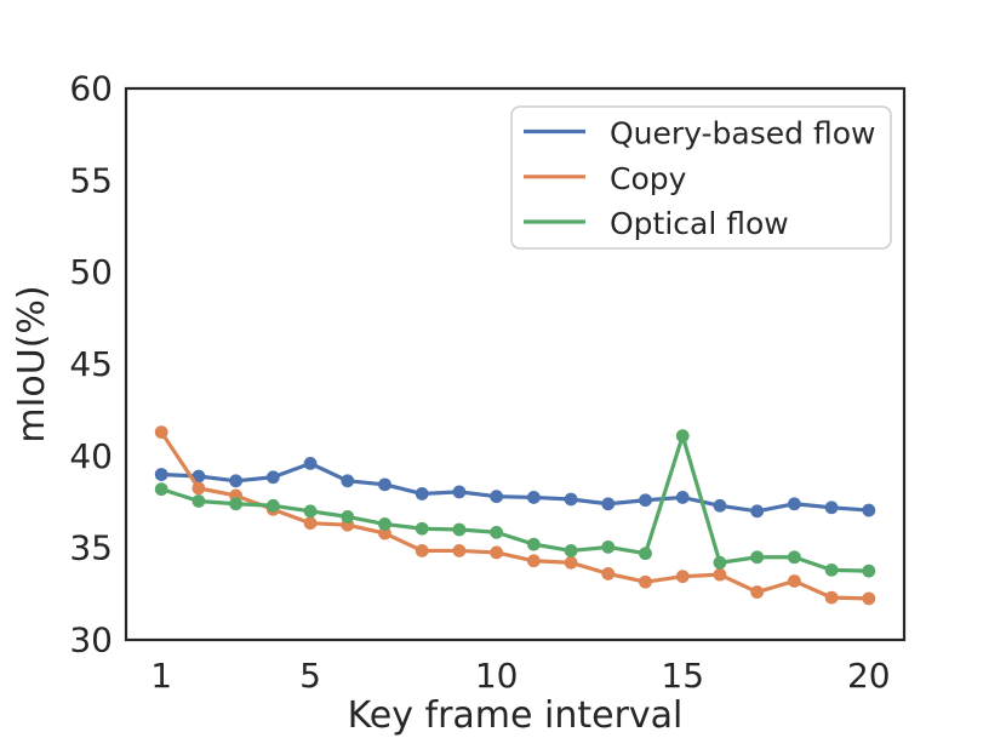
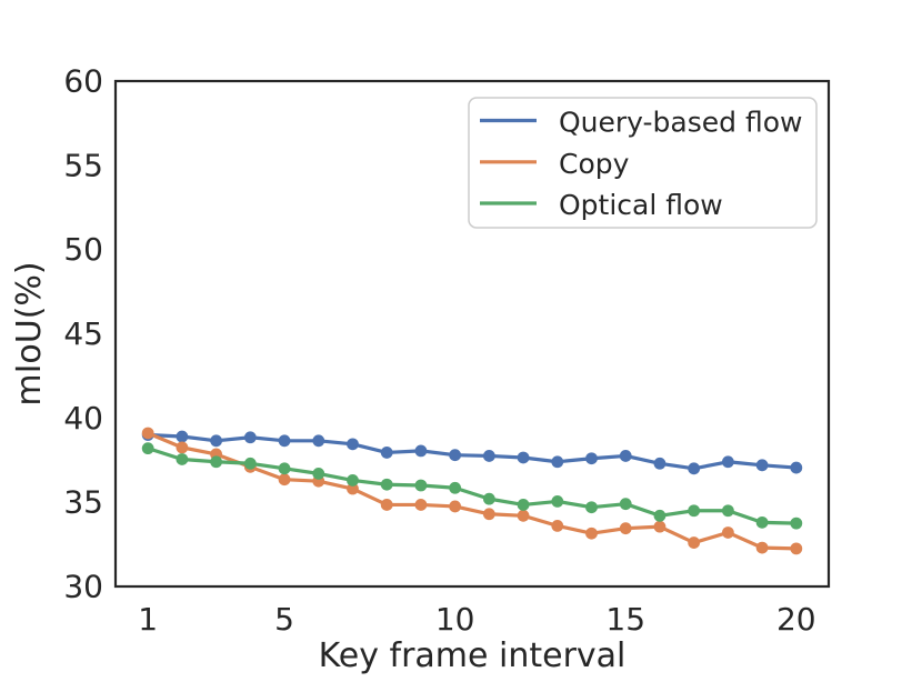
Copy/1: 41.3 -> 39.1
Query-based flow/5: 39.6 -> 38.6
Optical flow/15: 41.1 -> 34.9
